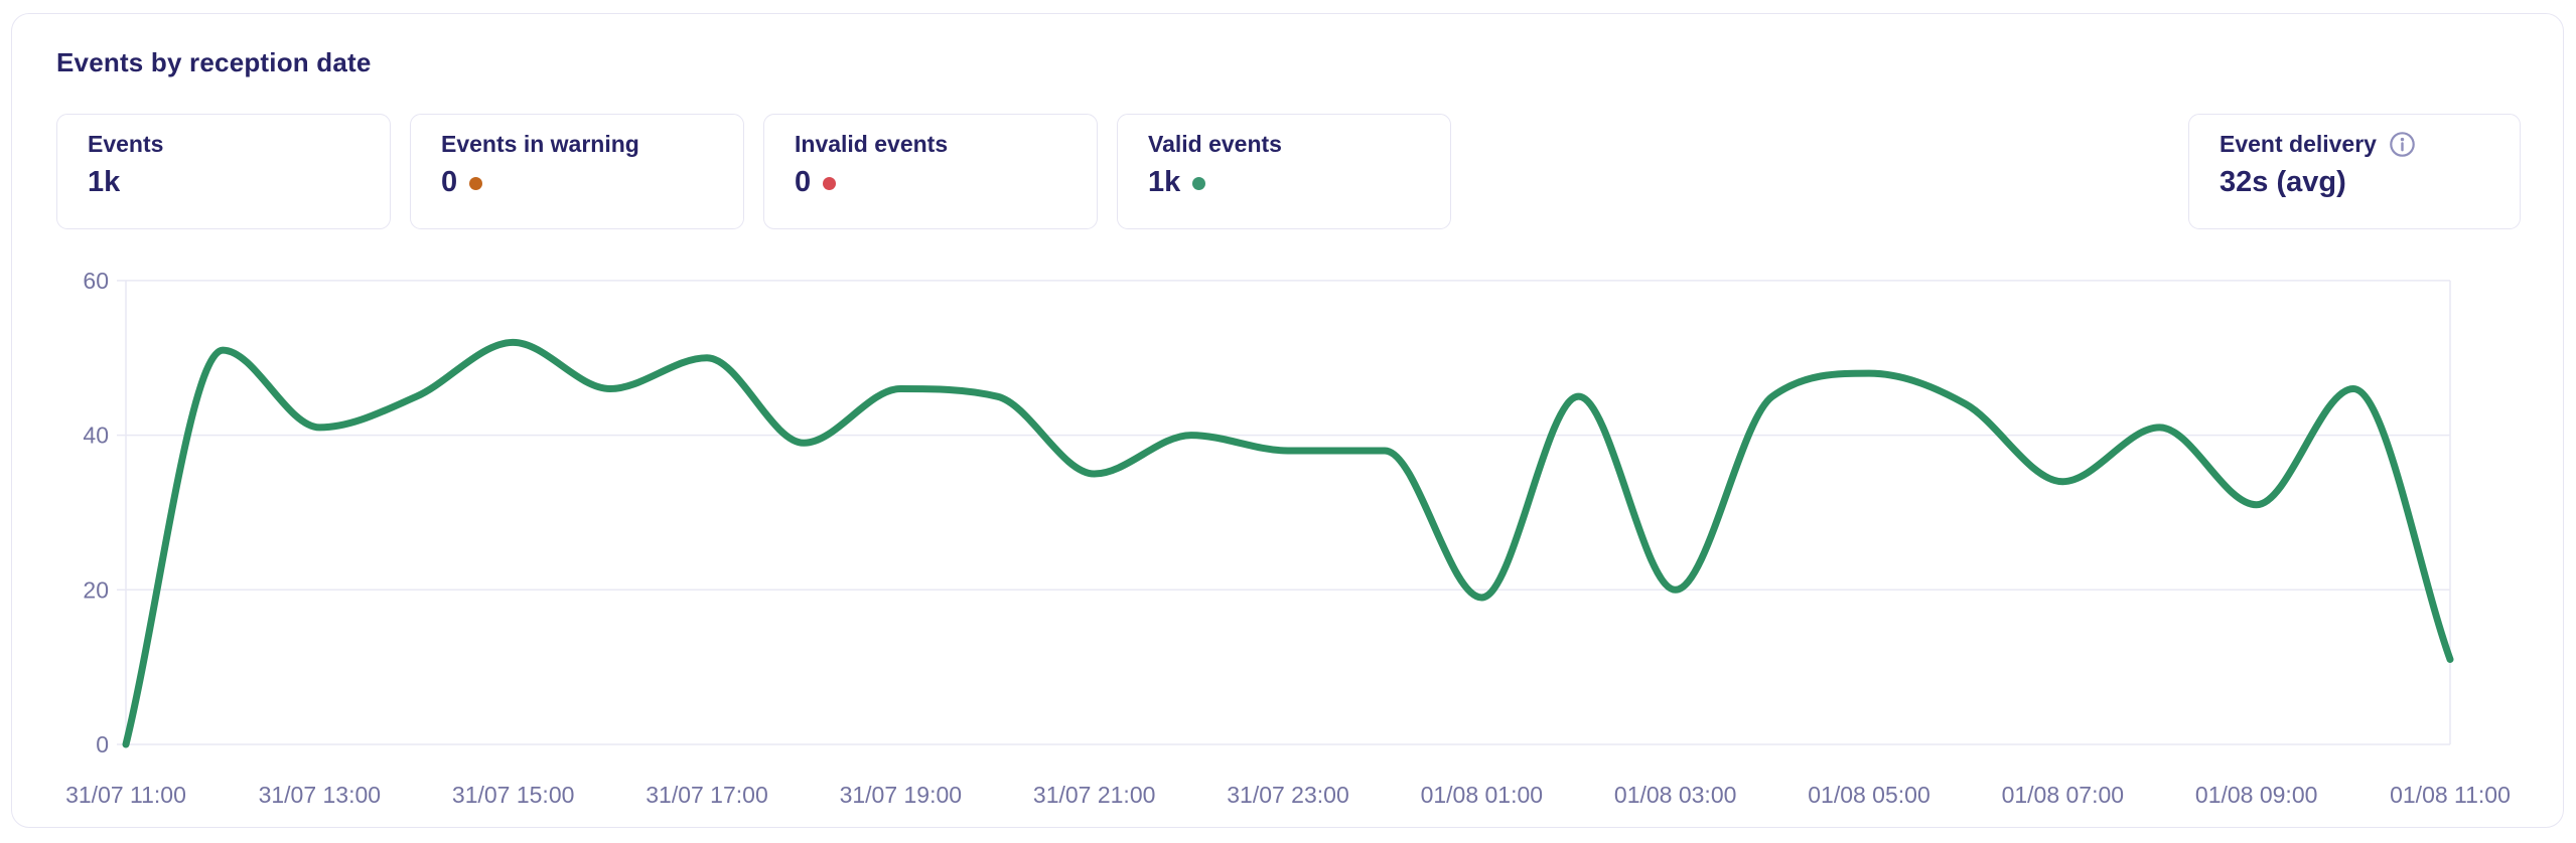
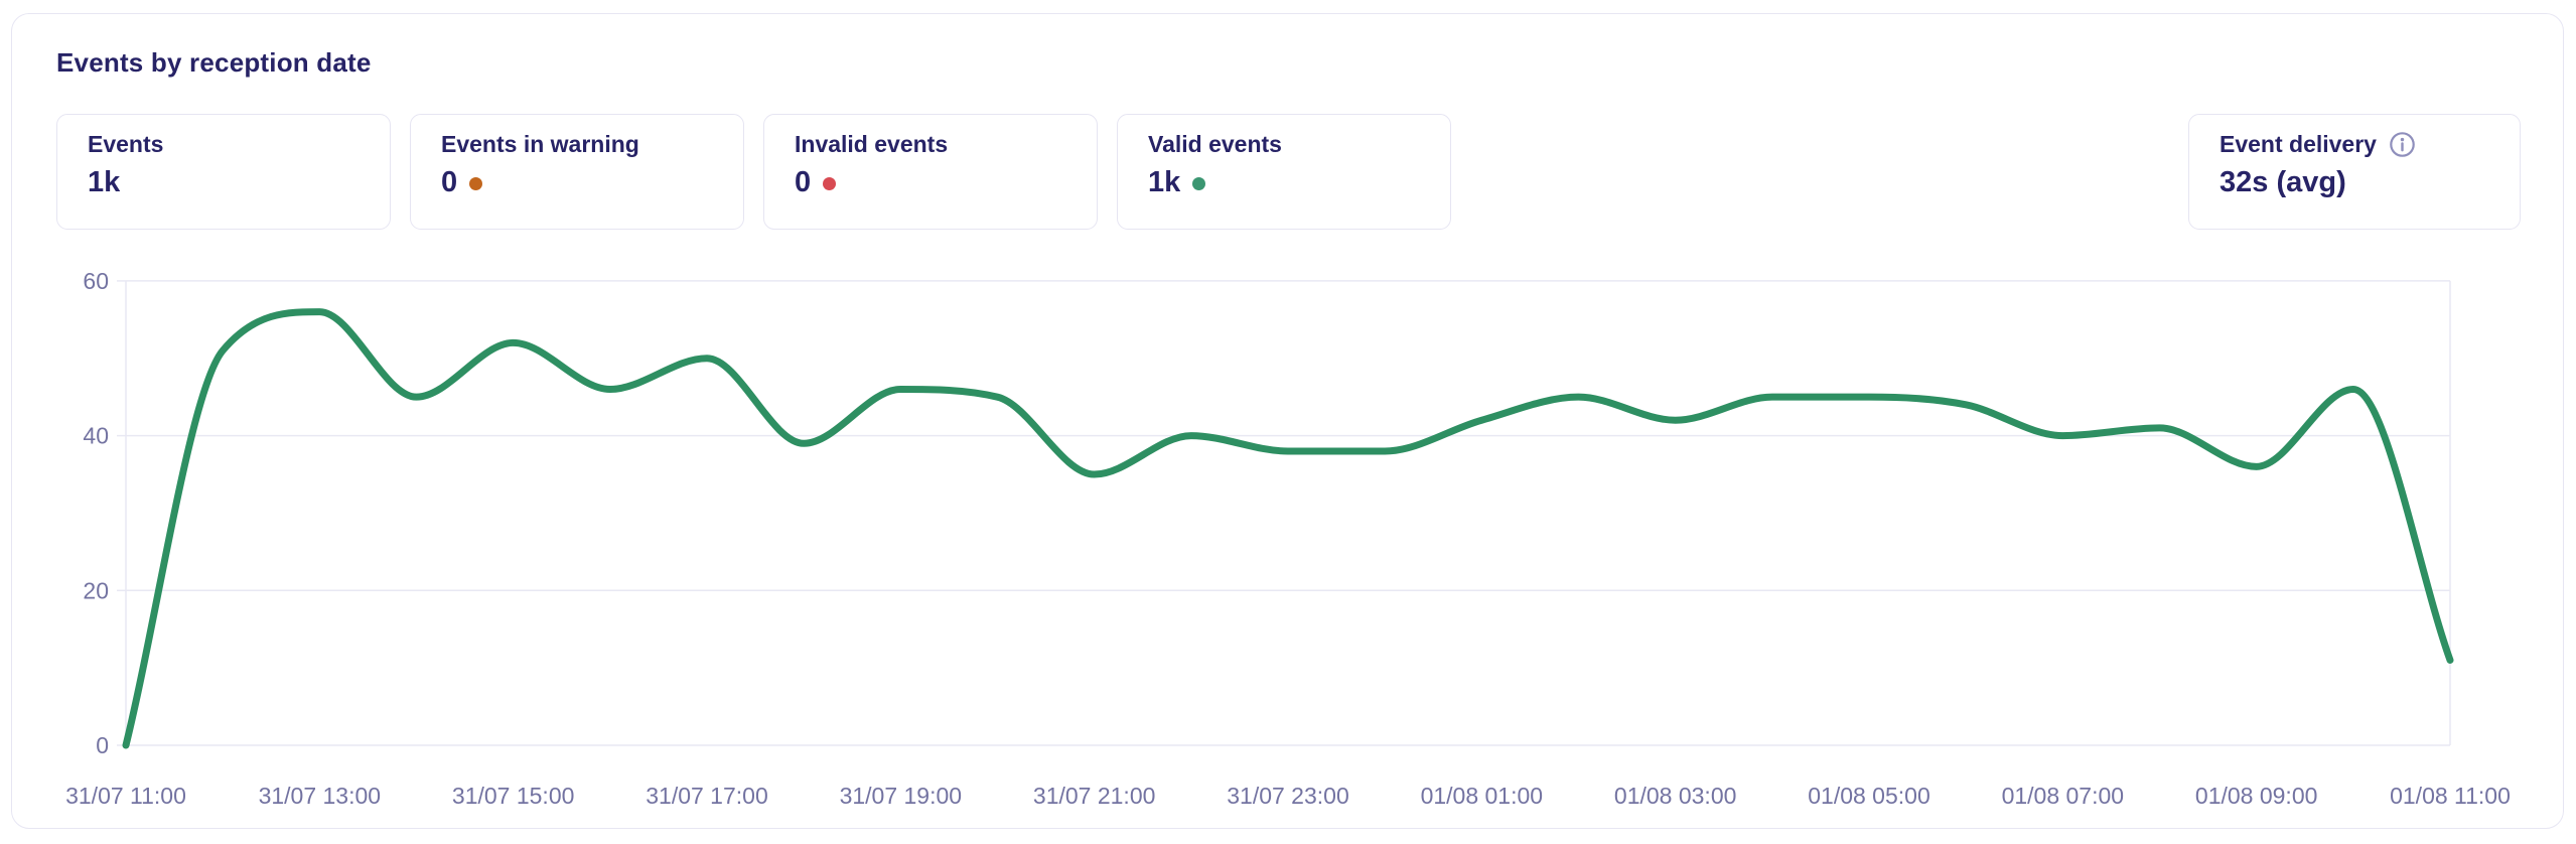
31/07 13:00: 41 -> 56
01/08 01:00: 19 -> 42
01/08 03:00: 20 -> 42
01/08 05:00: 48 -> 45
01/08 07:00: 34 -> 40
01/08 09:00: 31 -> 36
